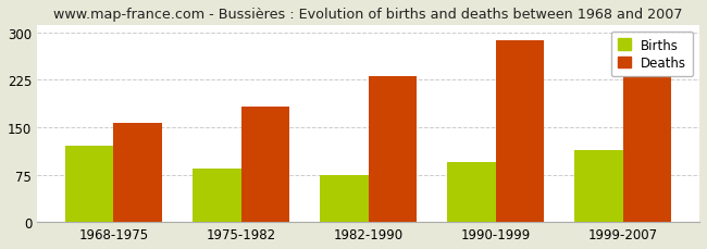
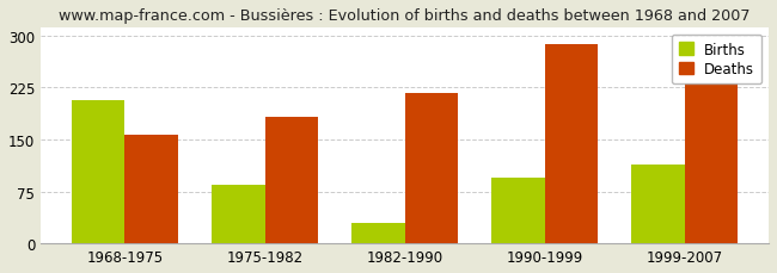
Births/1968-1975: 120 -> 206
Births/1982-1990: 74 -> 30
Deaths/1982-1990: 231 -> 218
